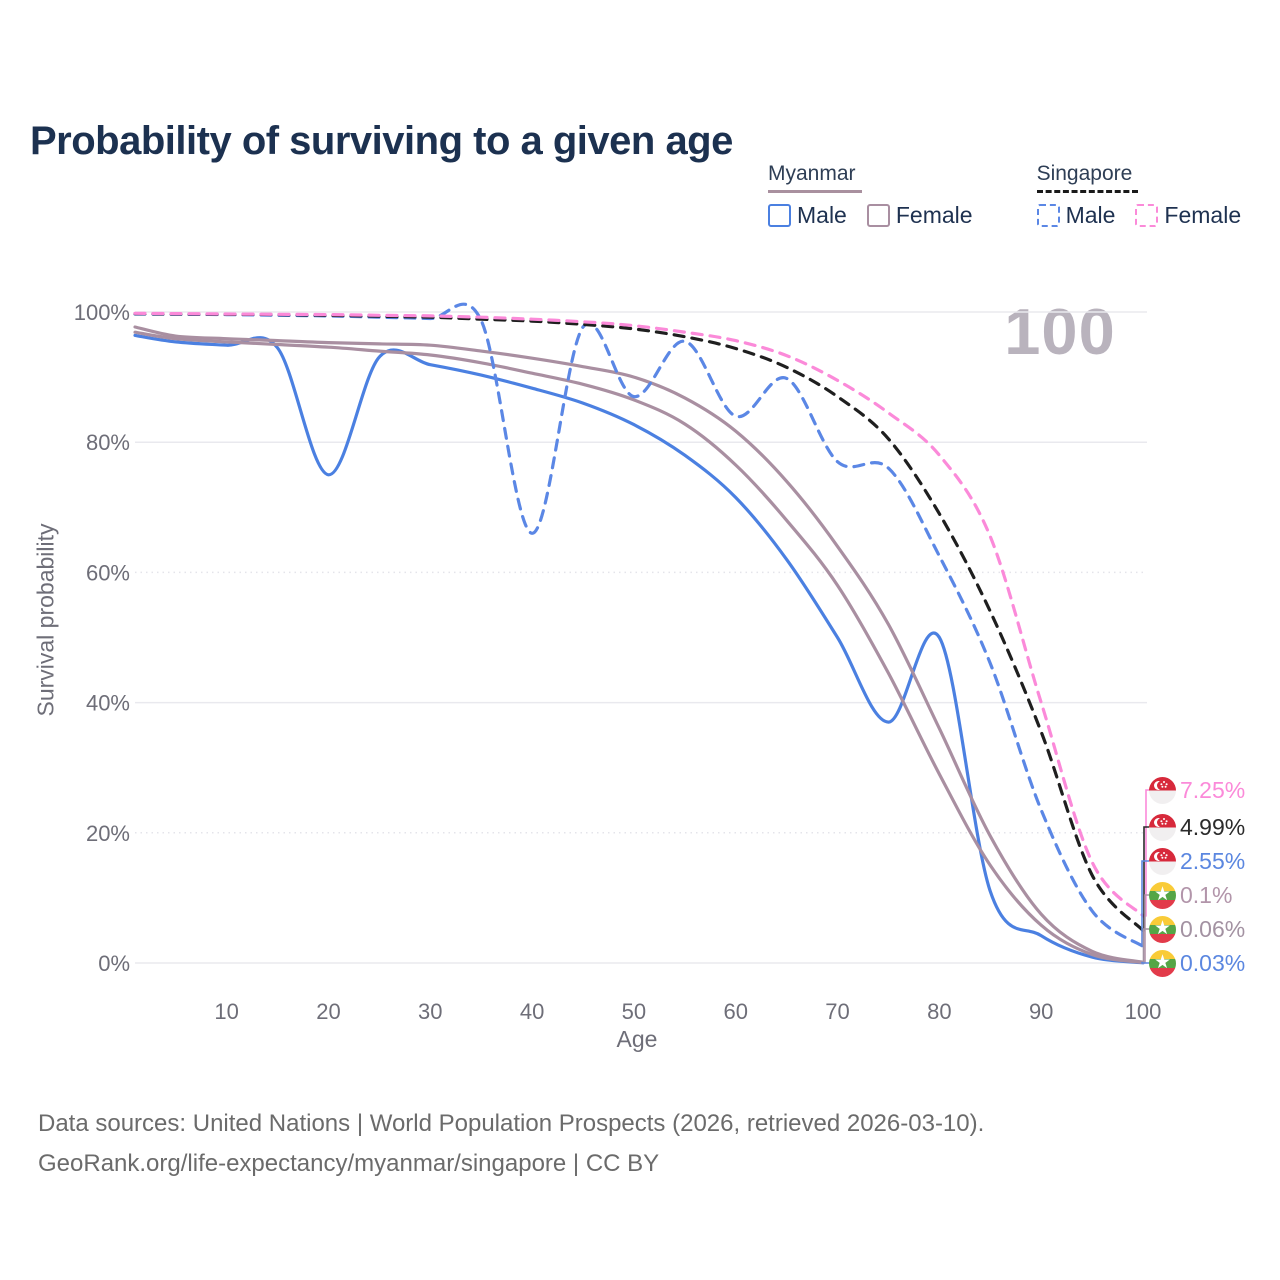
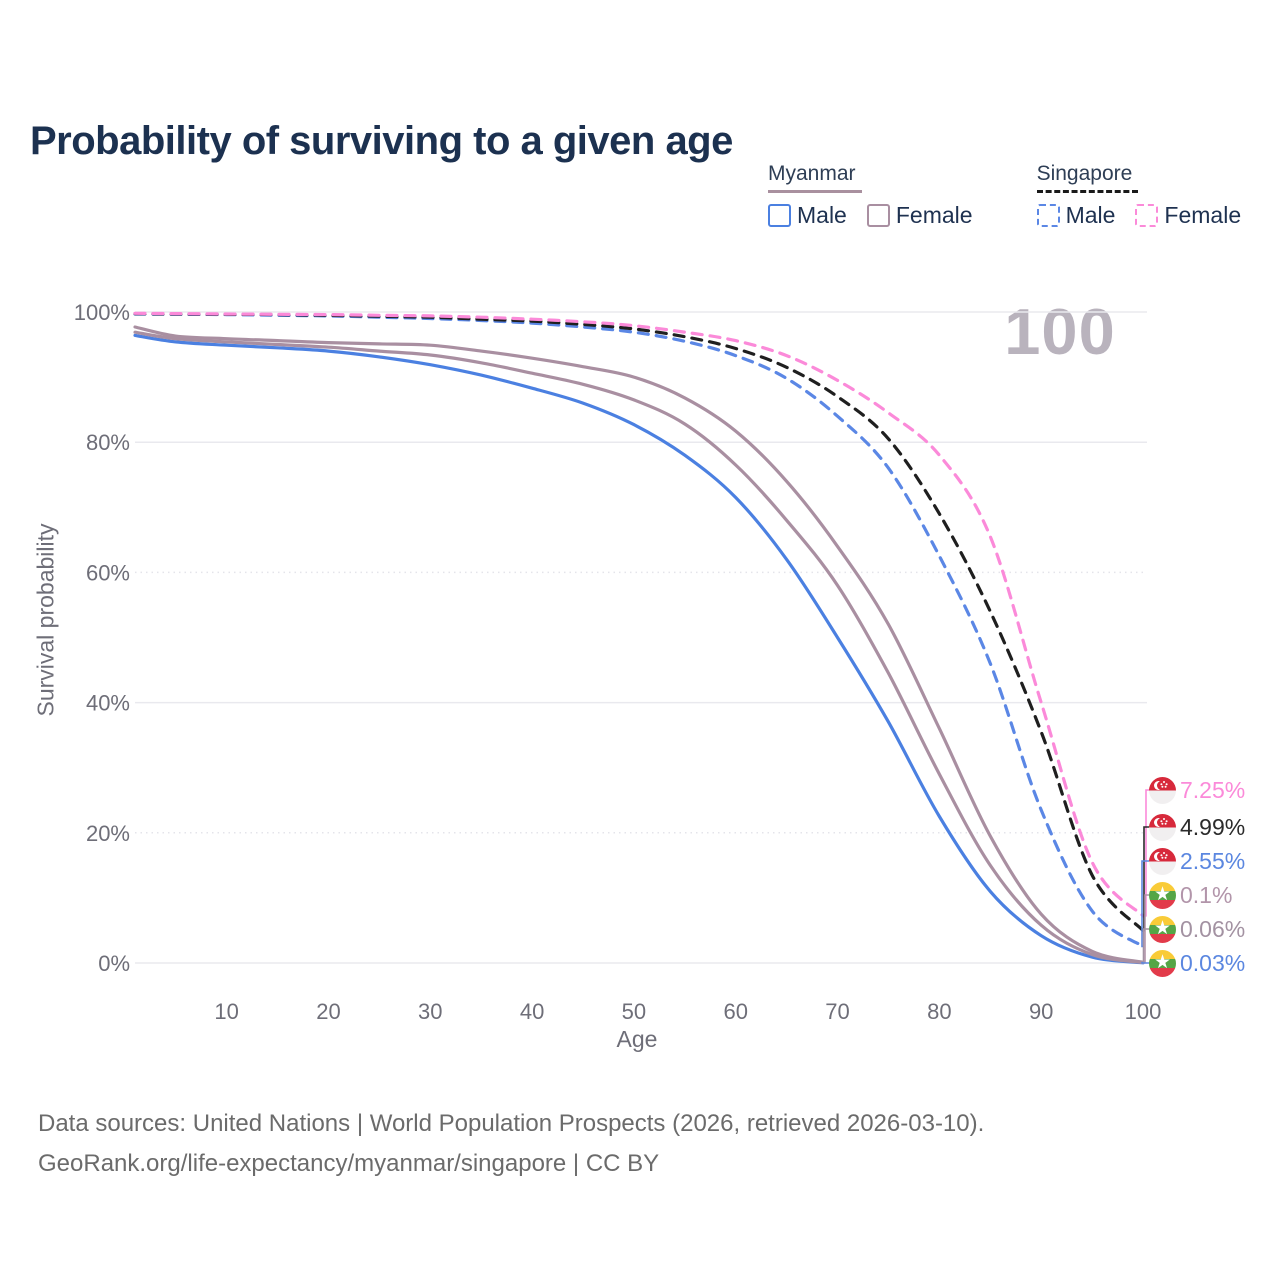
Myanmar Male/20: 75% -> 94%
Singapore Male/40: 66% -> 98%
Singapore Male/50: 87% -> 97%
Singapore Male/60: 84% -> 93%
Singapore Male/70: 77% -> 84%
Myanmar Male/80: 50% -> 22%
